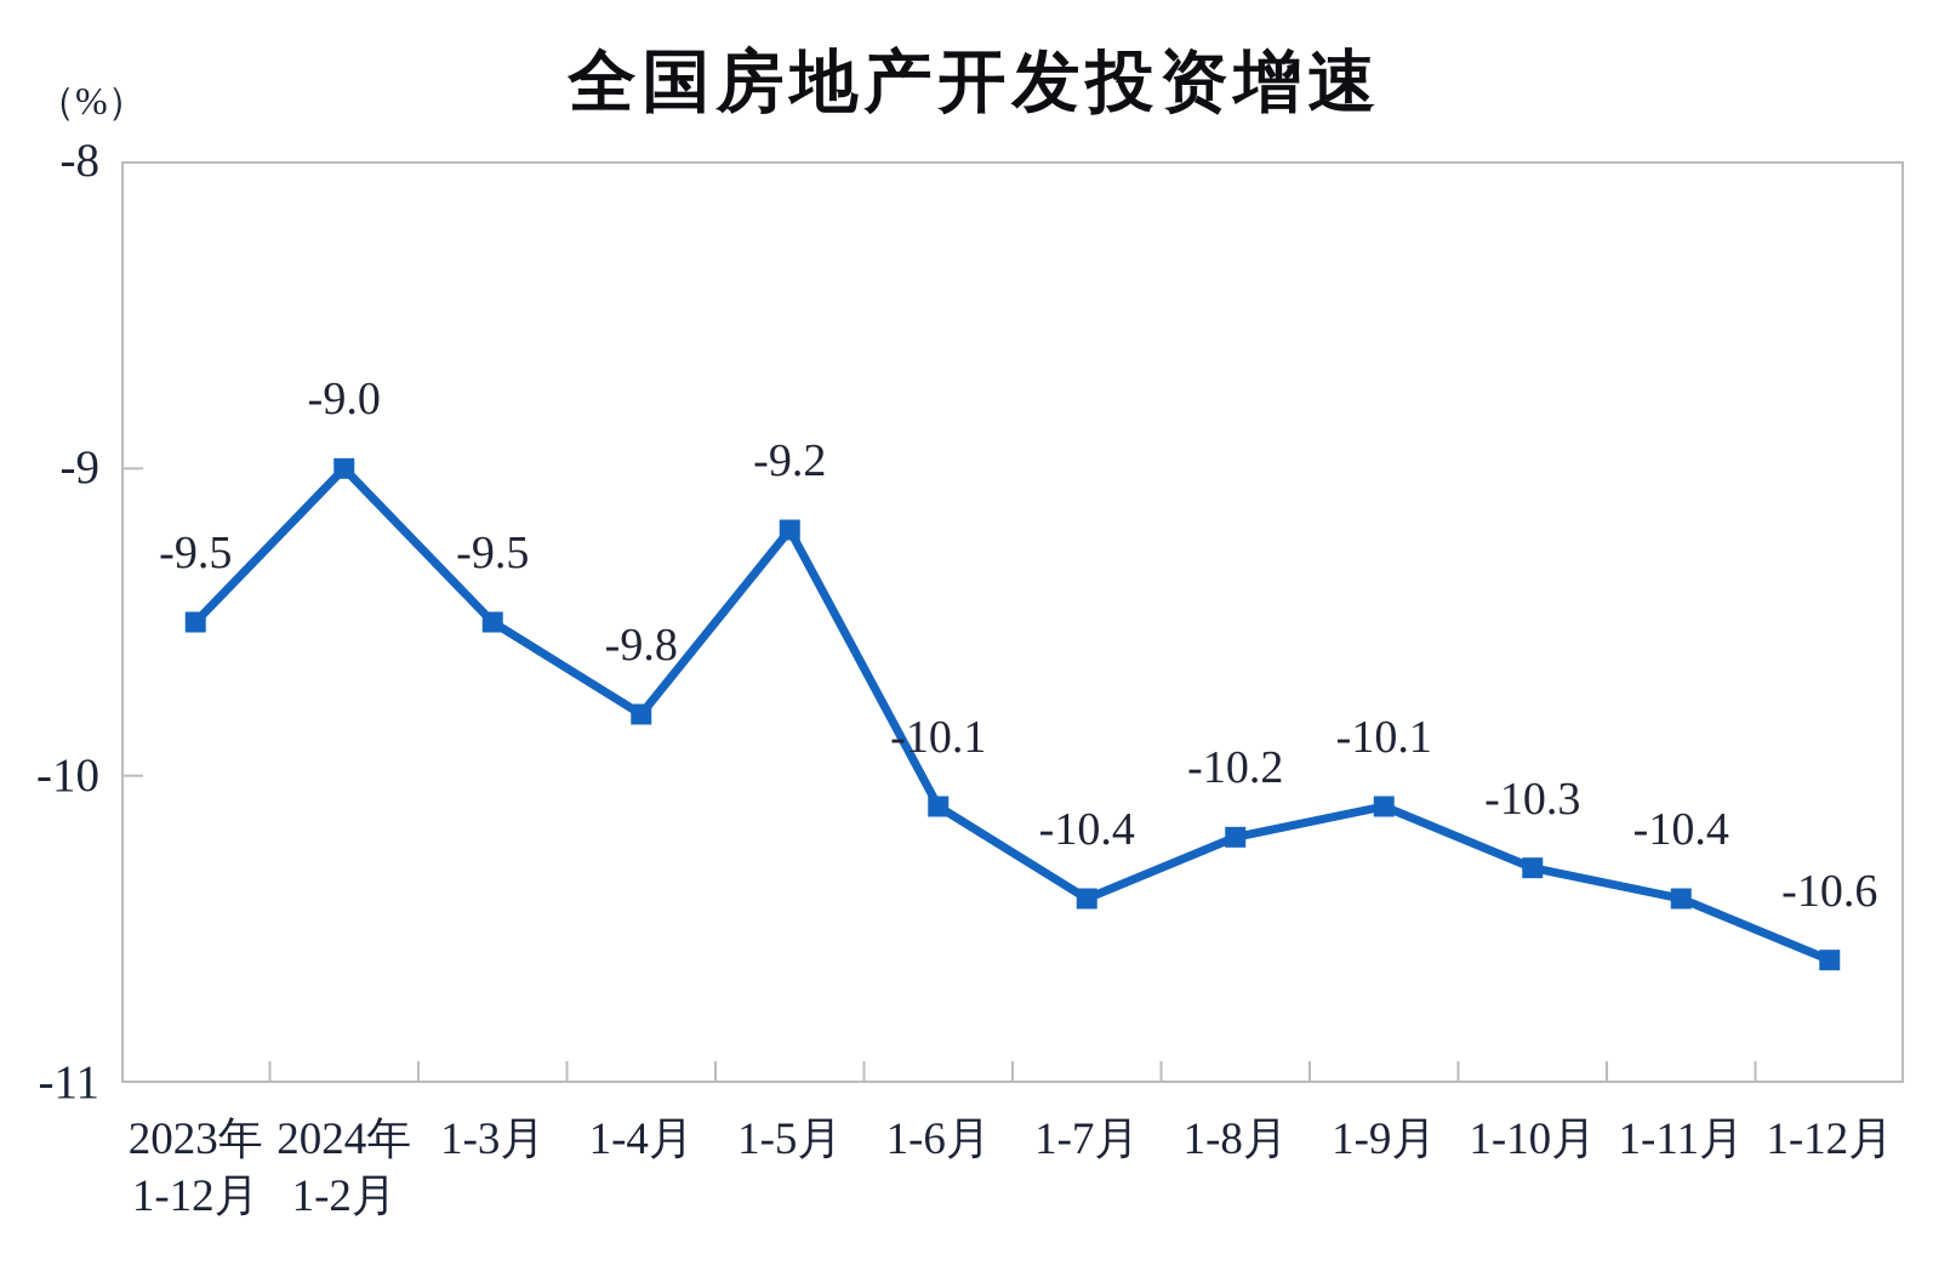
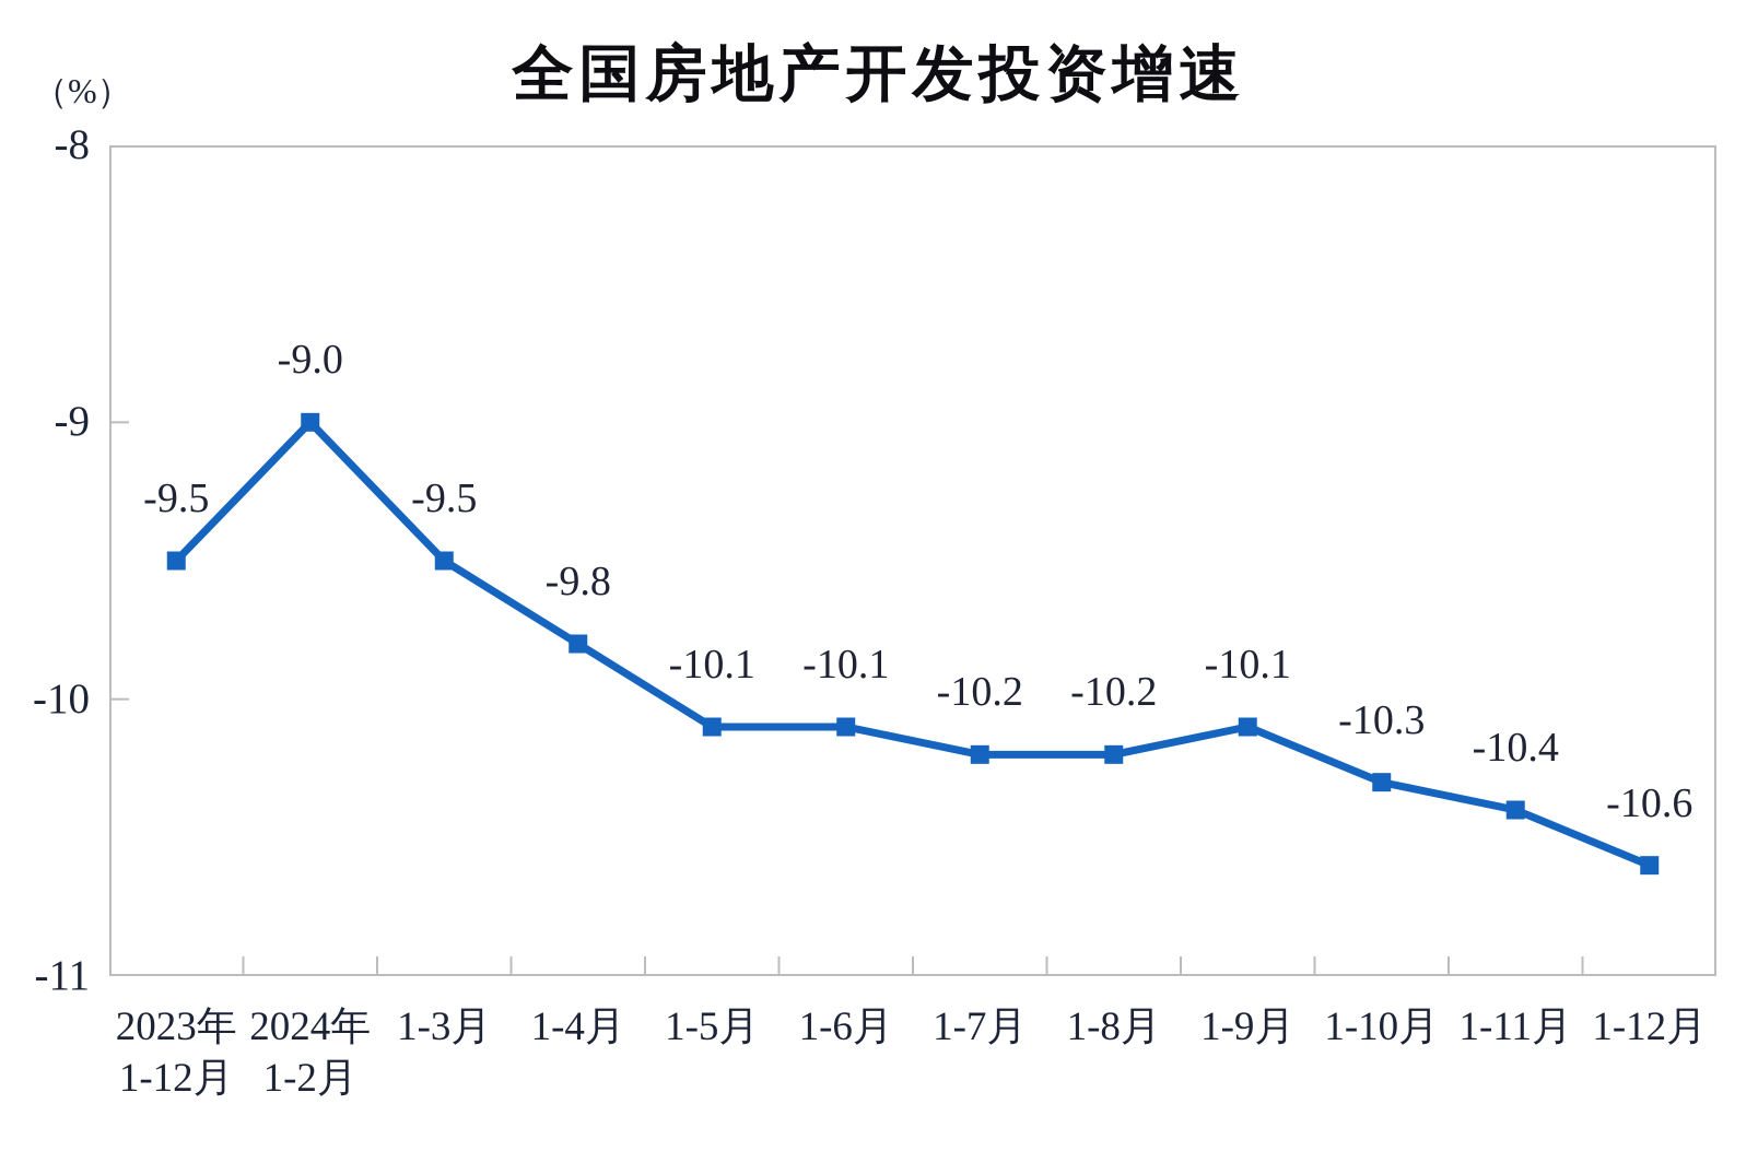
1-5月: -9.2 -> -10.1
1-7月: -10.4 -> -10.2
